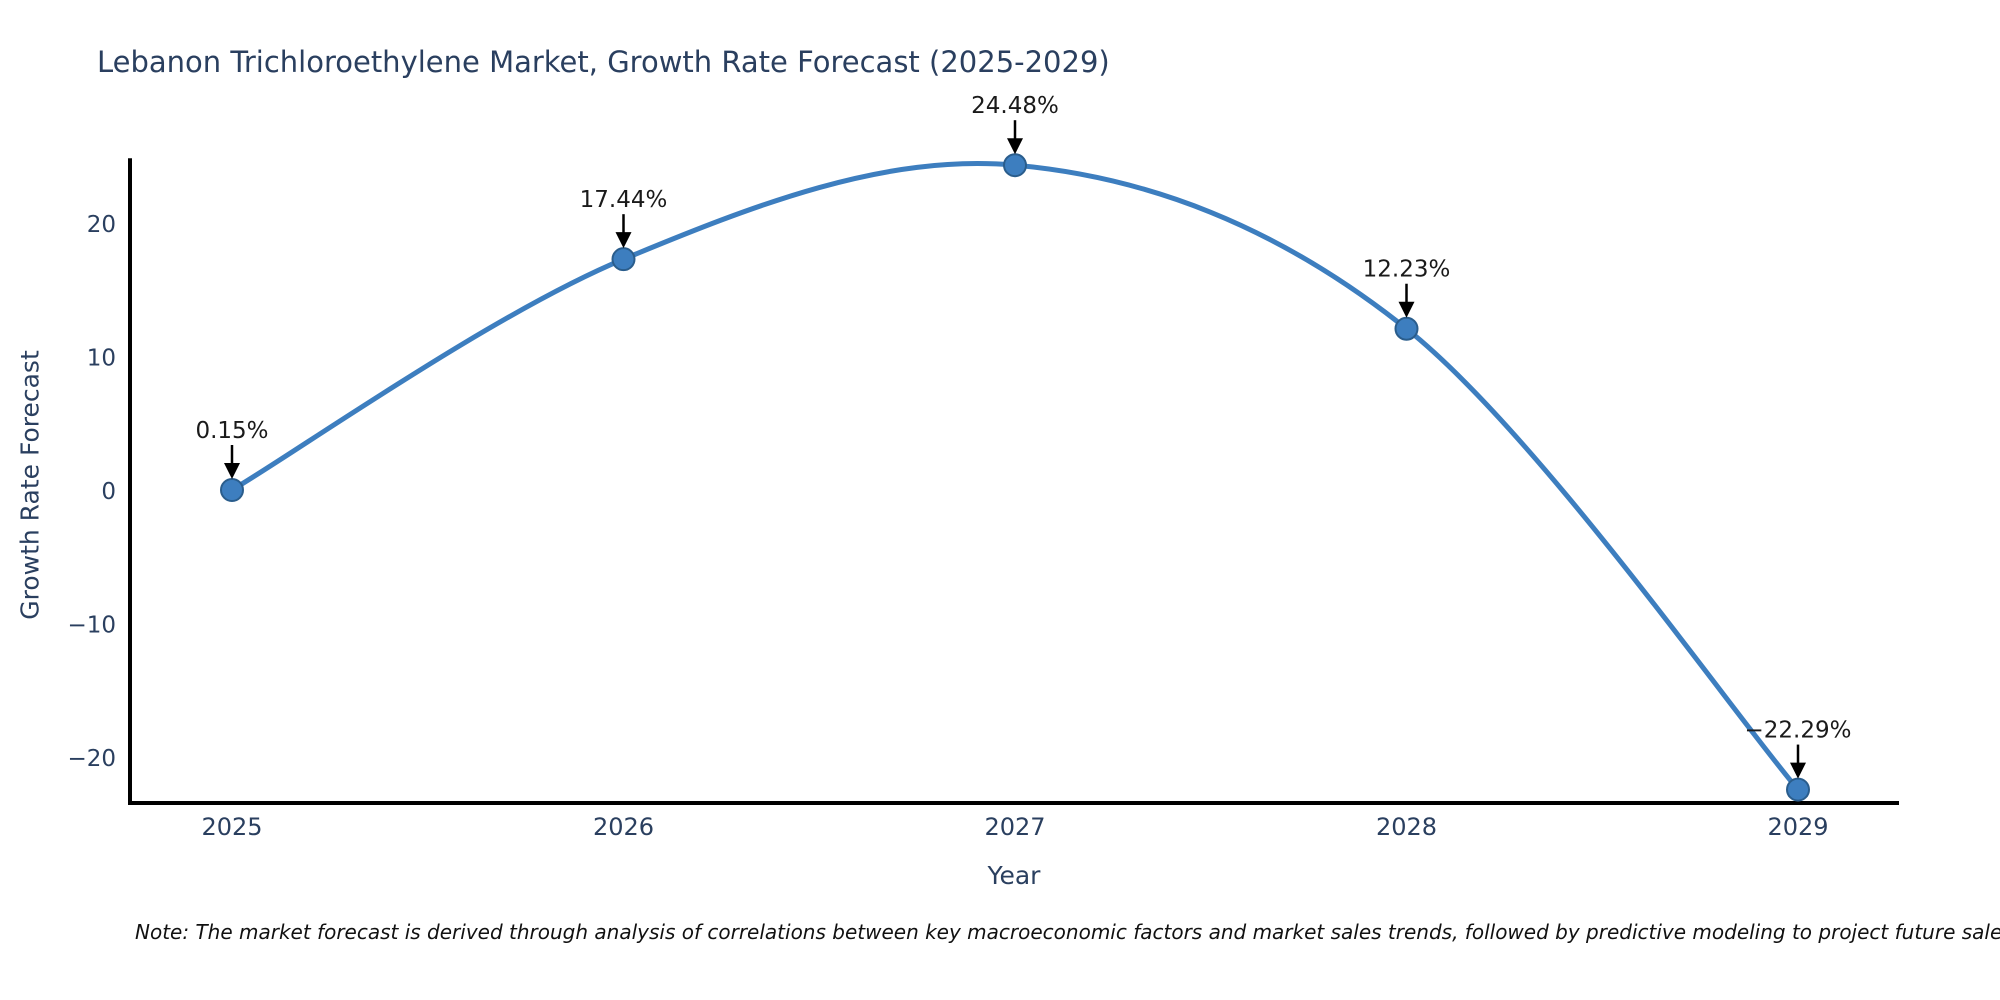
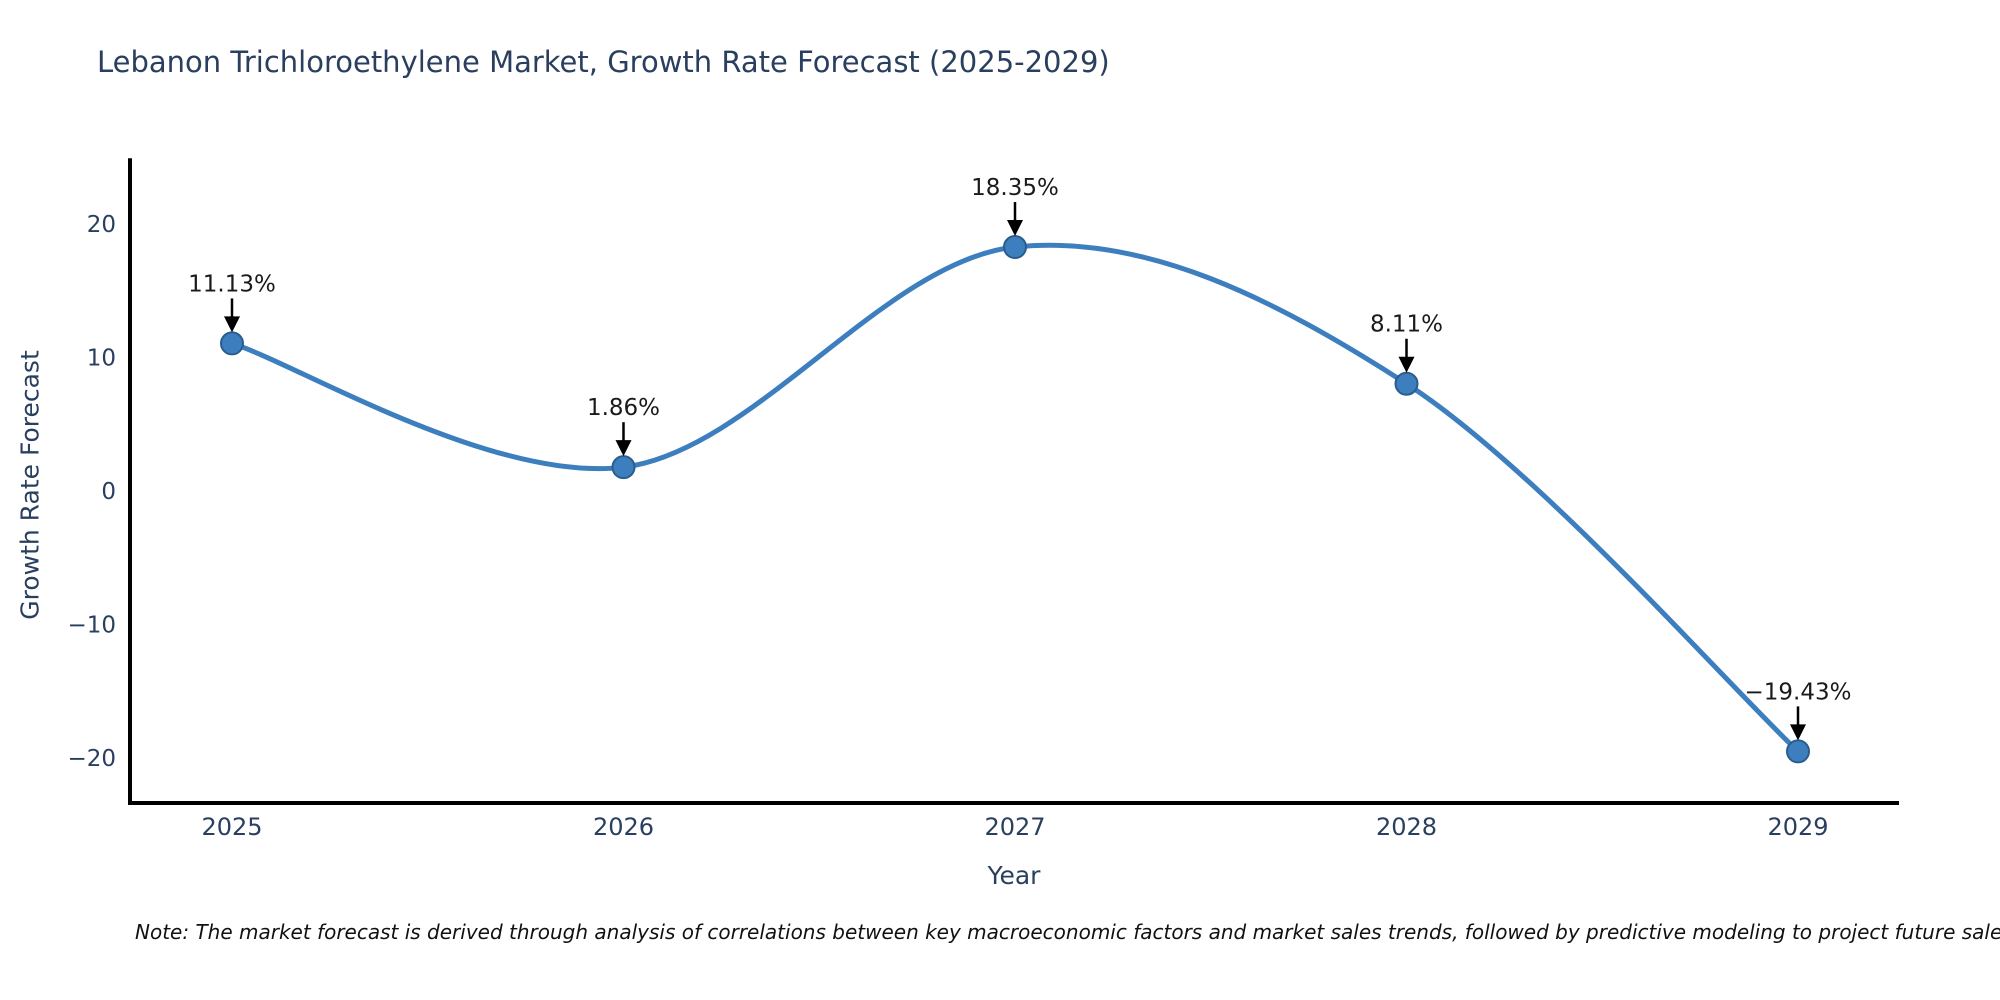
2025: 0.15% -> 11.13%
2026: 17.44% -> 1.86%
2027: 24.48% -> 18.35%
2028: 12.23% -> 8.11%
2029: −22.29% -> −19.43%
